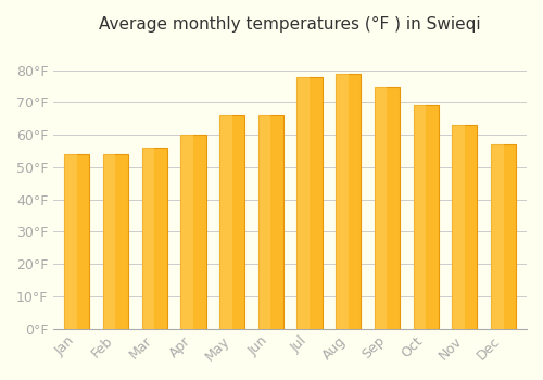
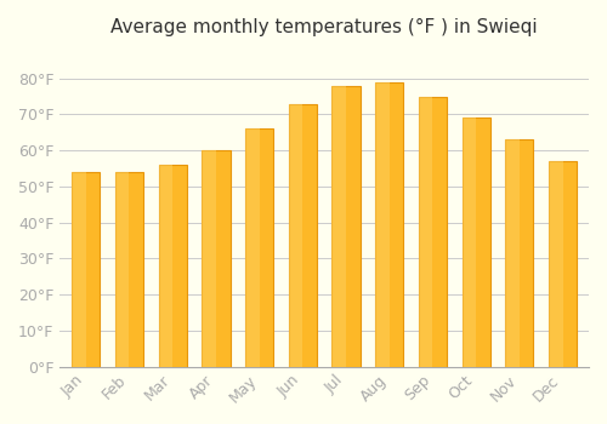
Jun: 66°F -> 73°F
